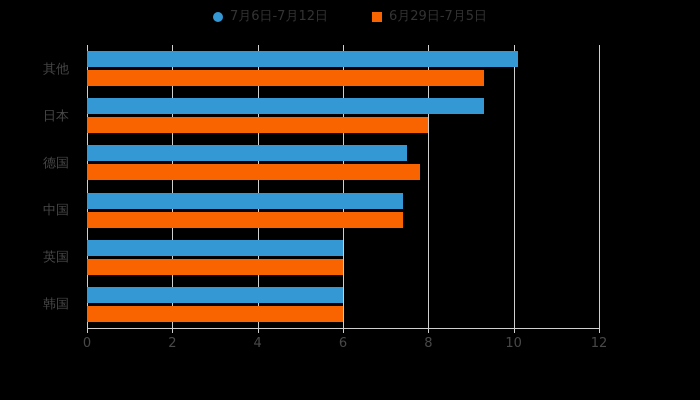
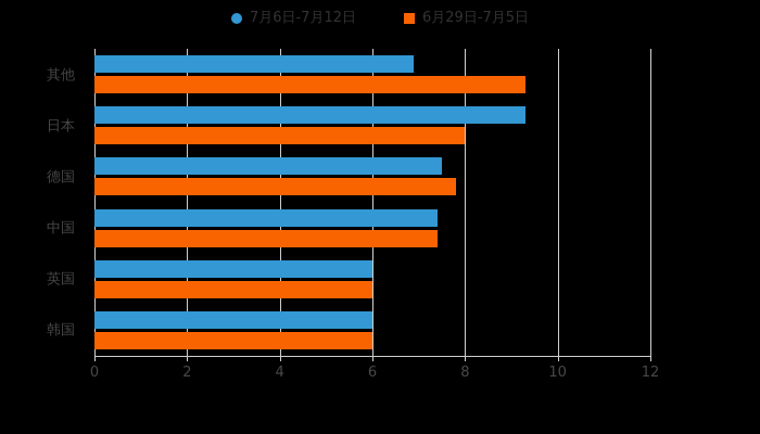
7月6日-7月12日/其他: 10.1 -> 6.9
